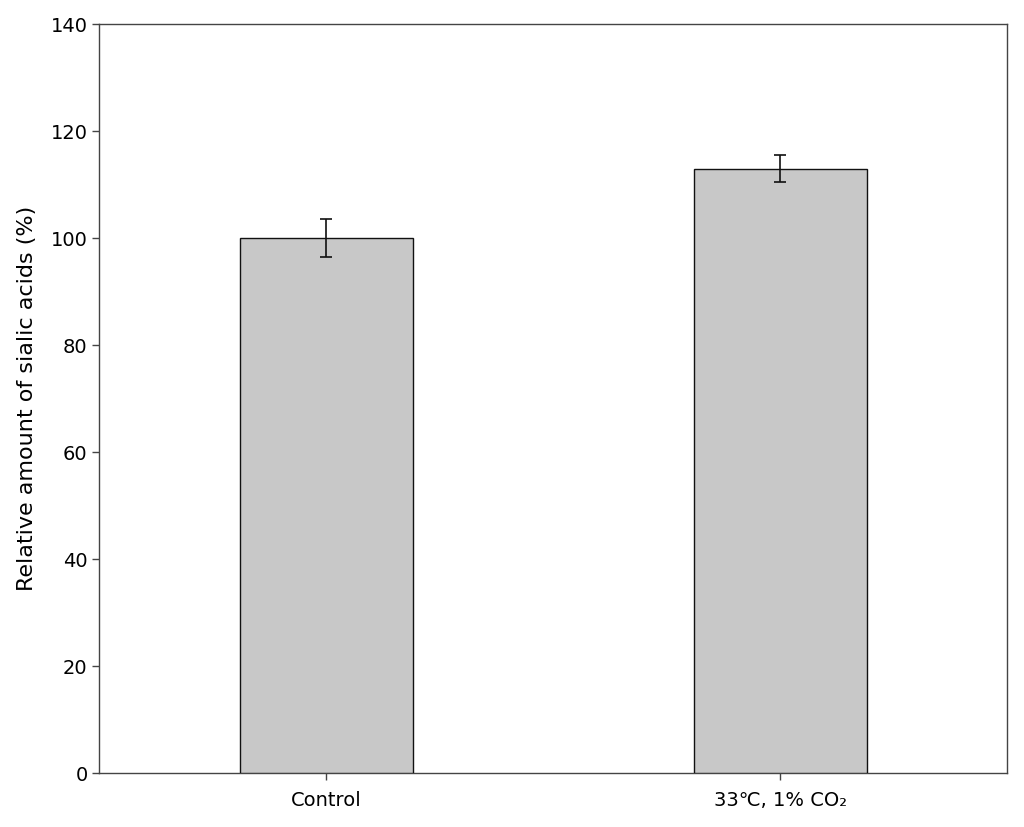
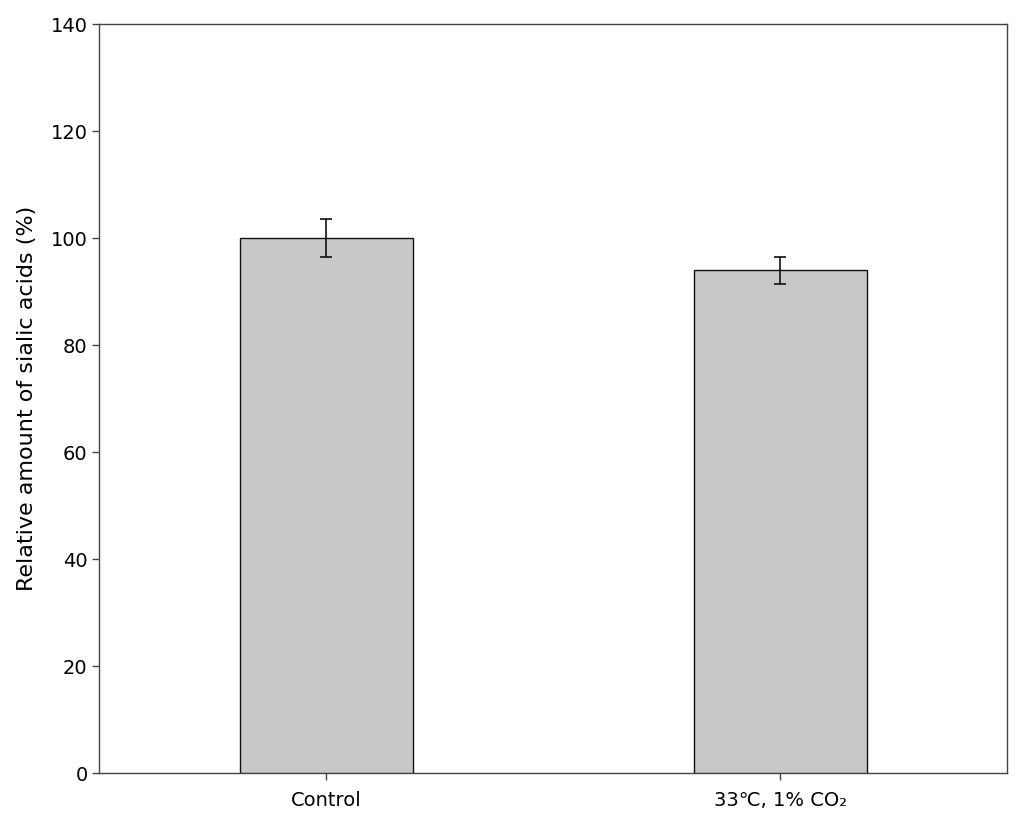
33℃, 1% CO₂: 113 -> 94
